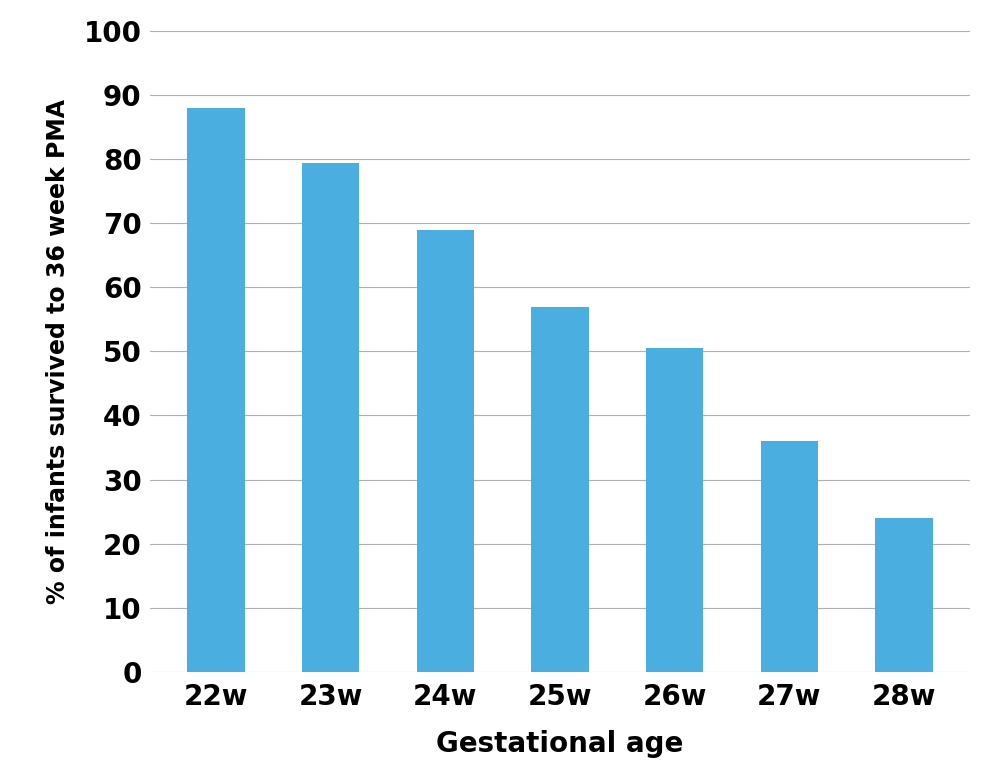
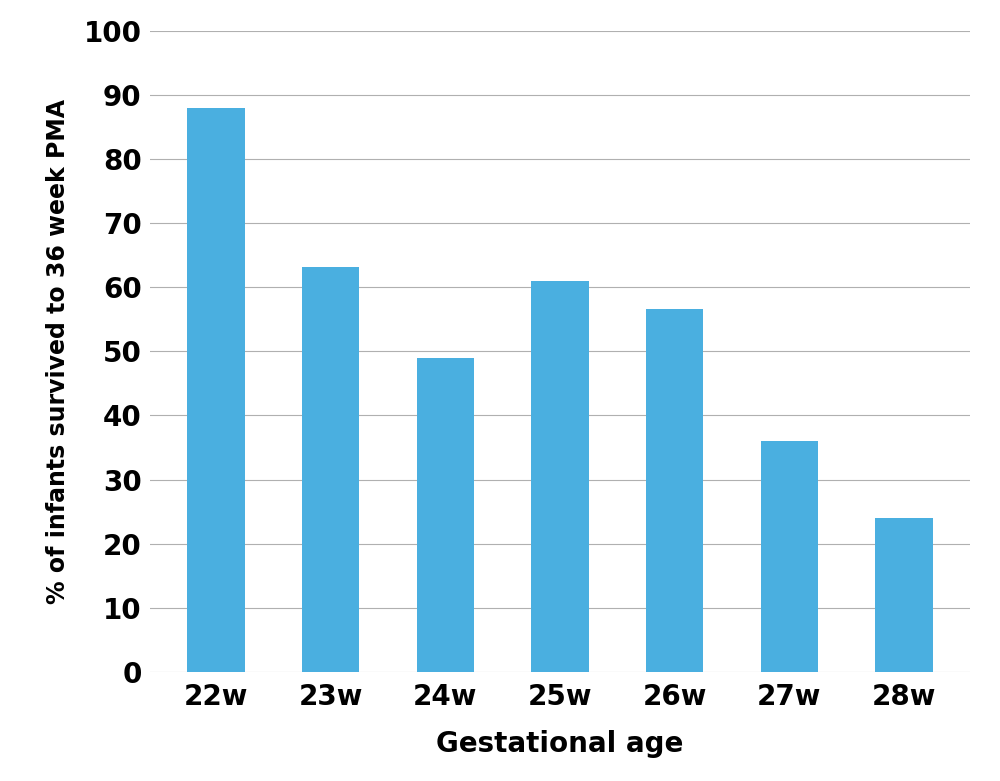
23w: 79.5 -> 63.2
24w: 69.0 -> 49.0
25w: 57.0 -> 61.0
26w: 50.5 -> 56.6
